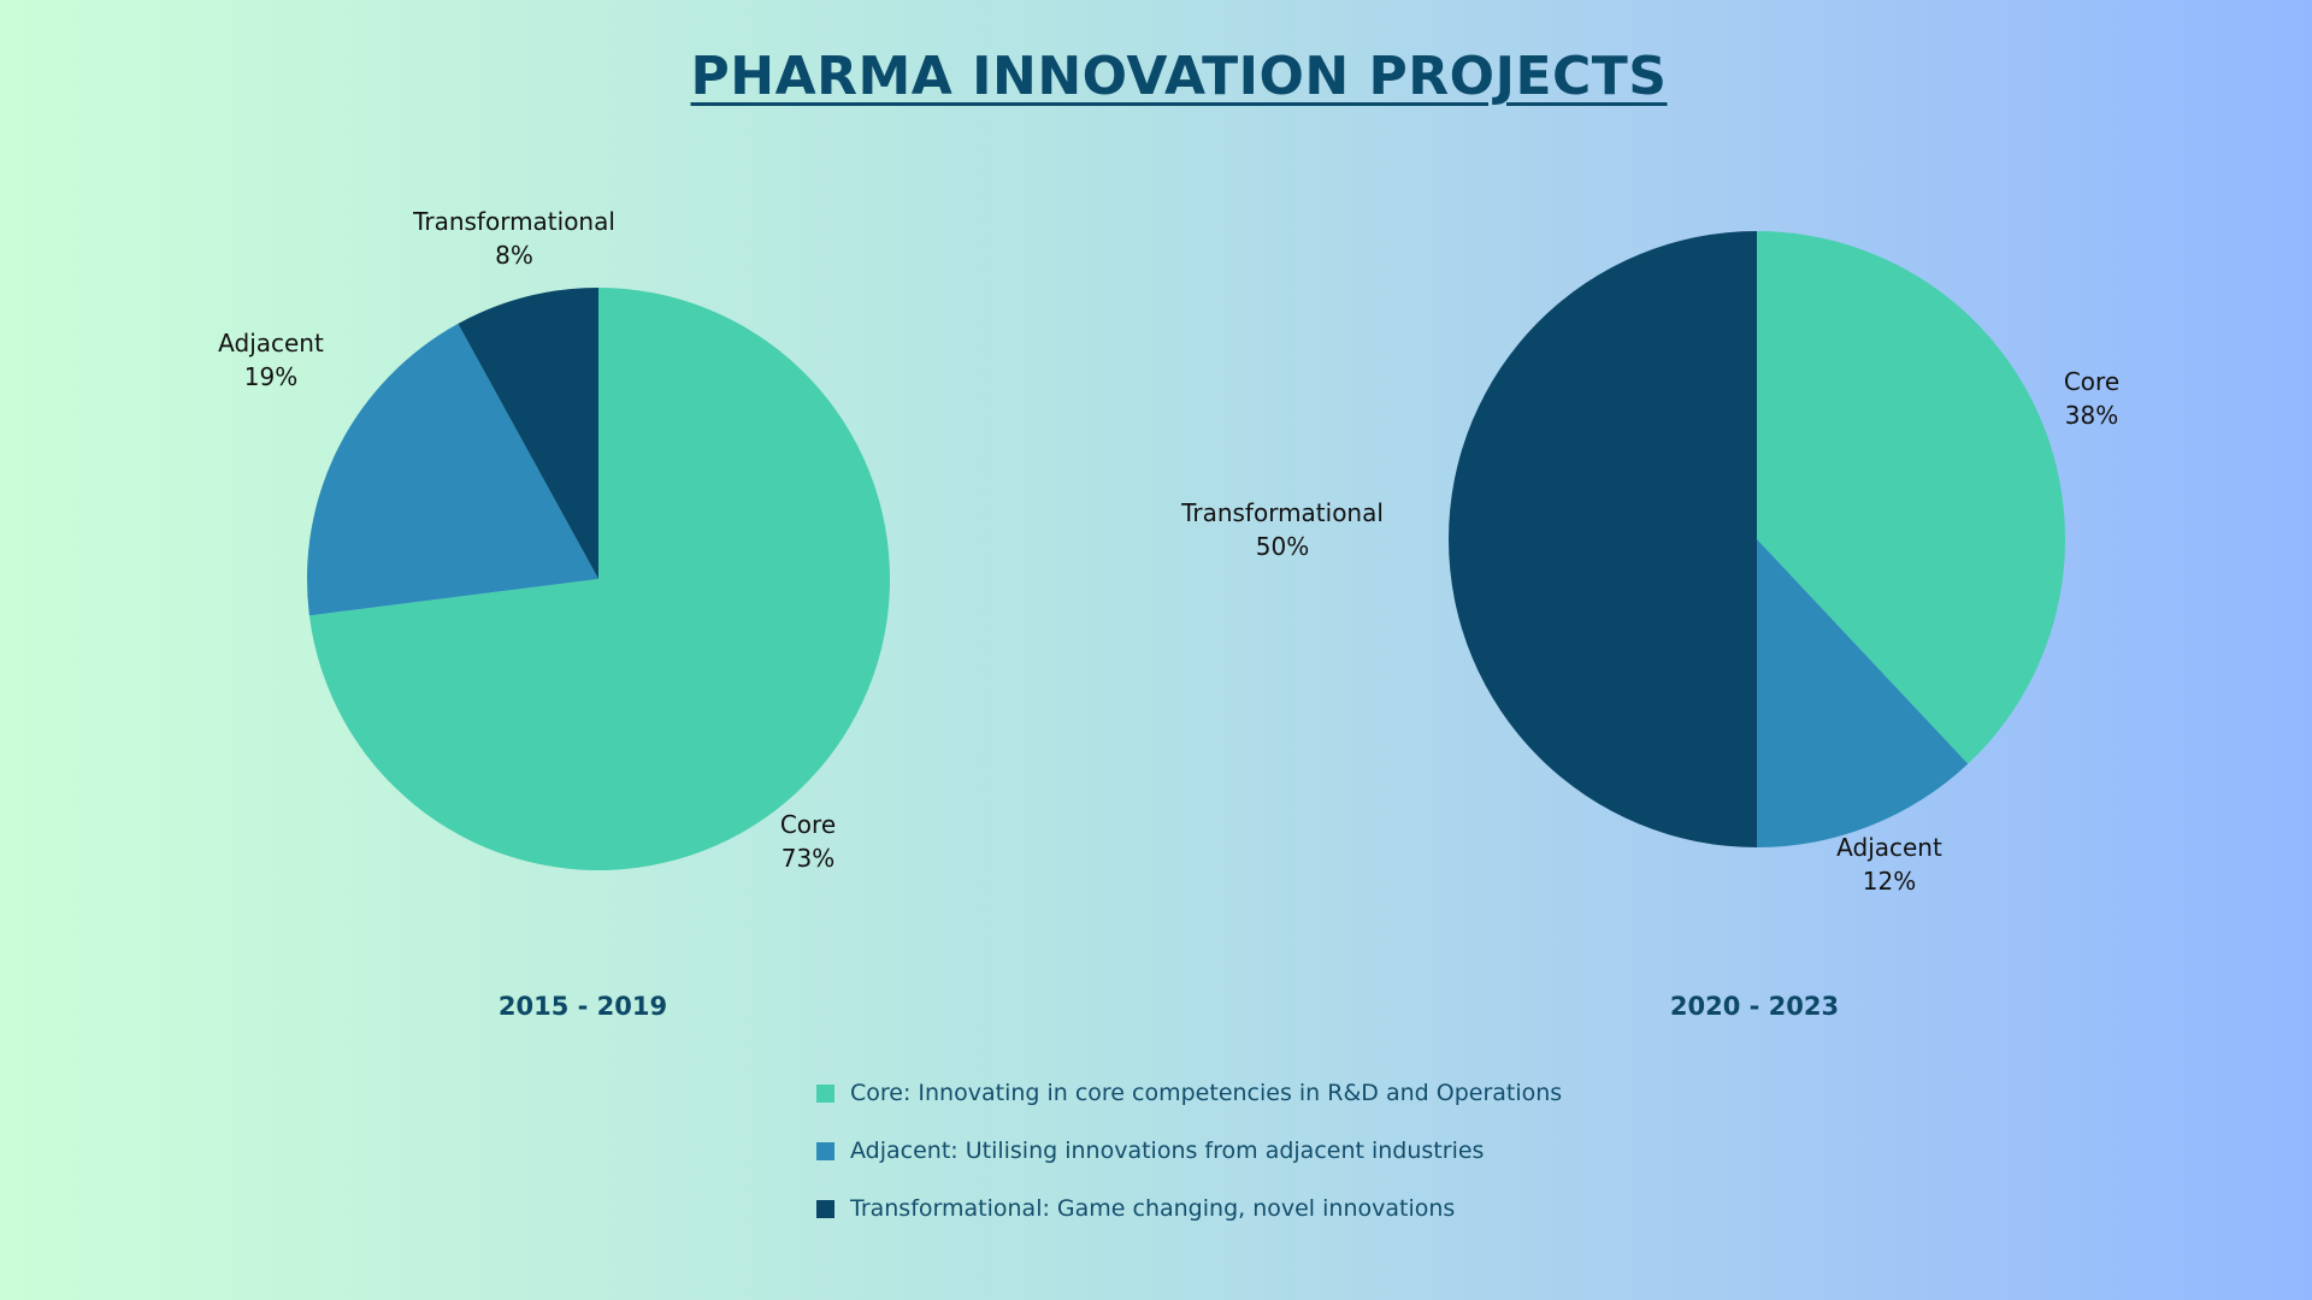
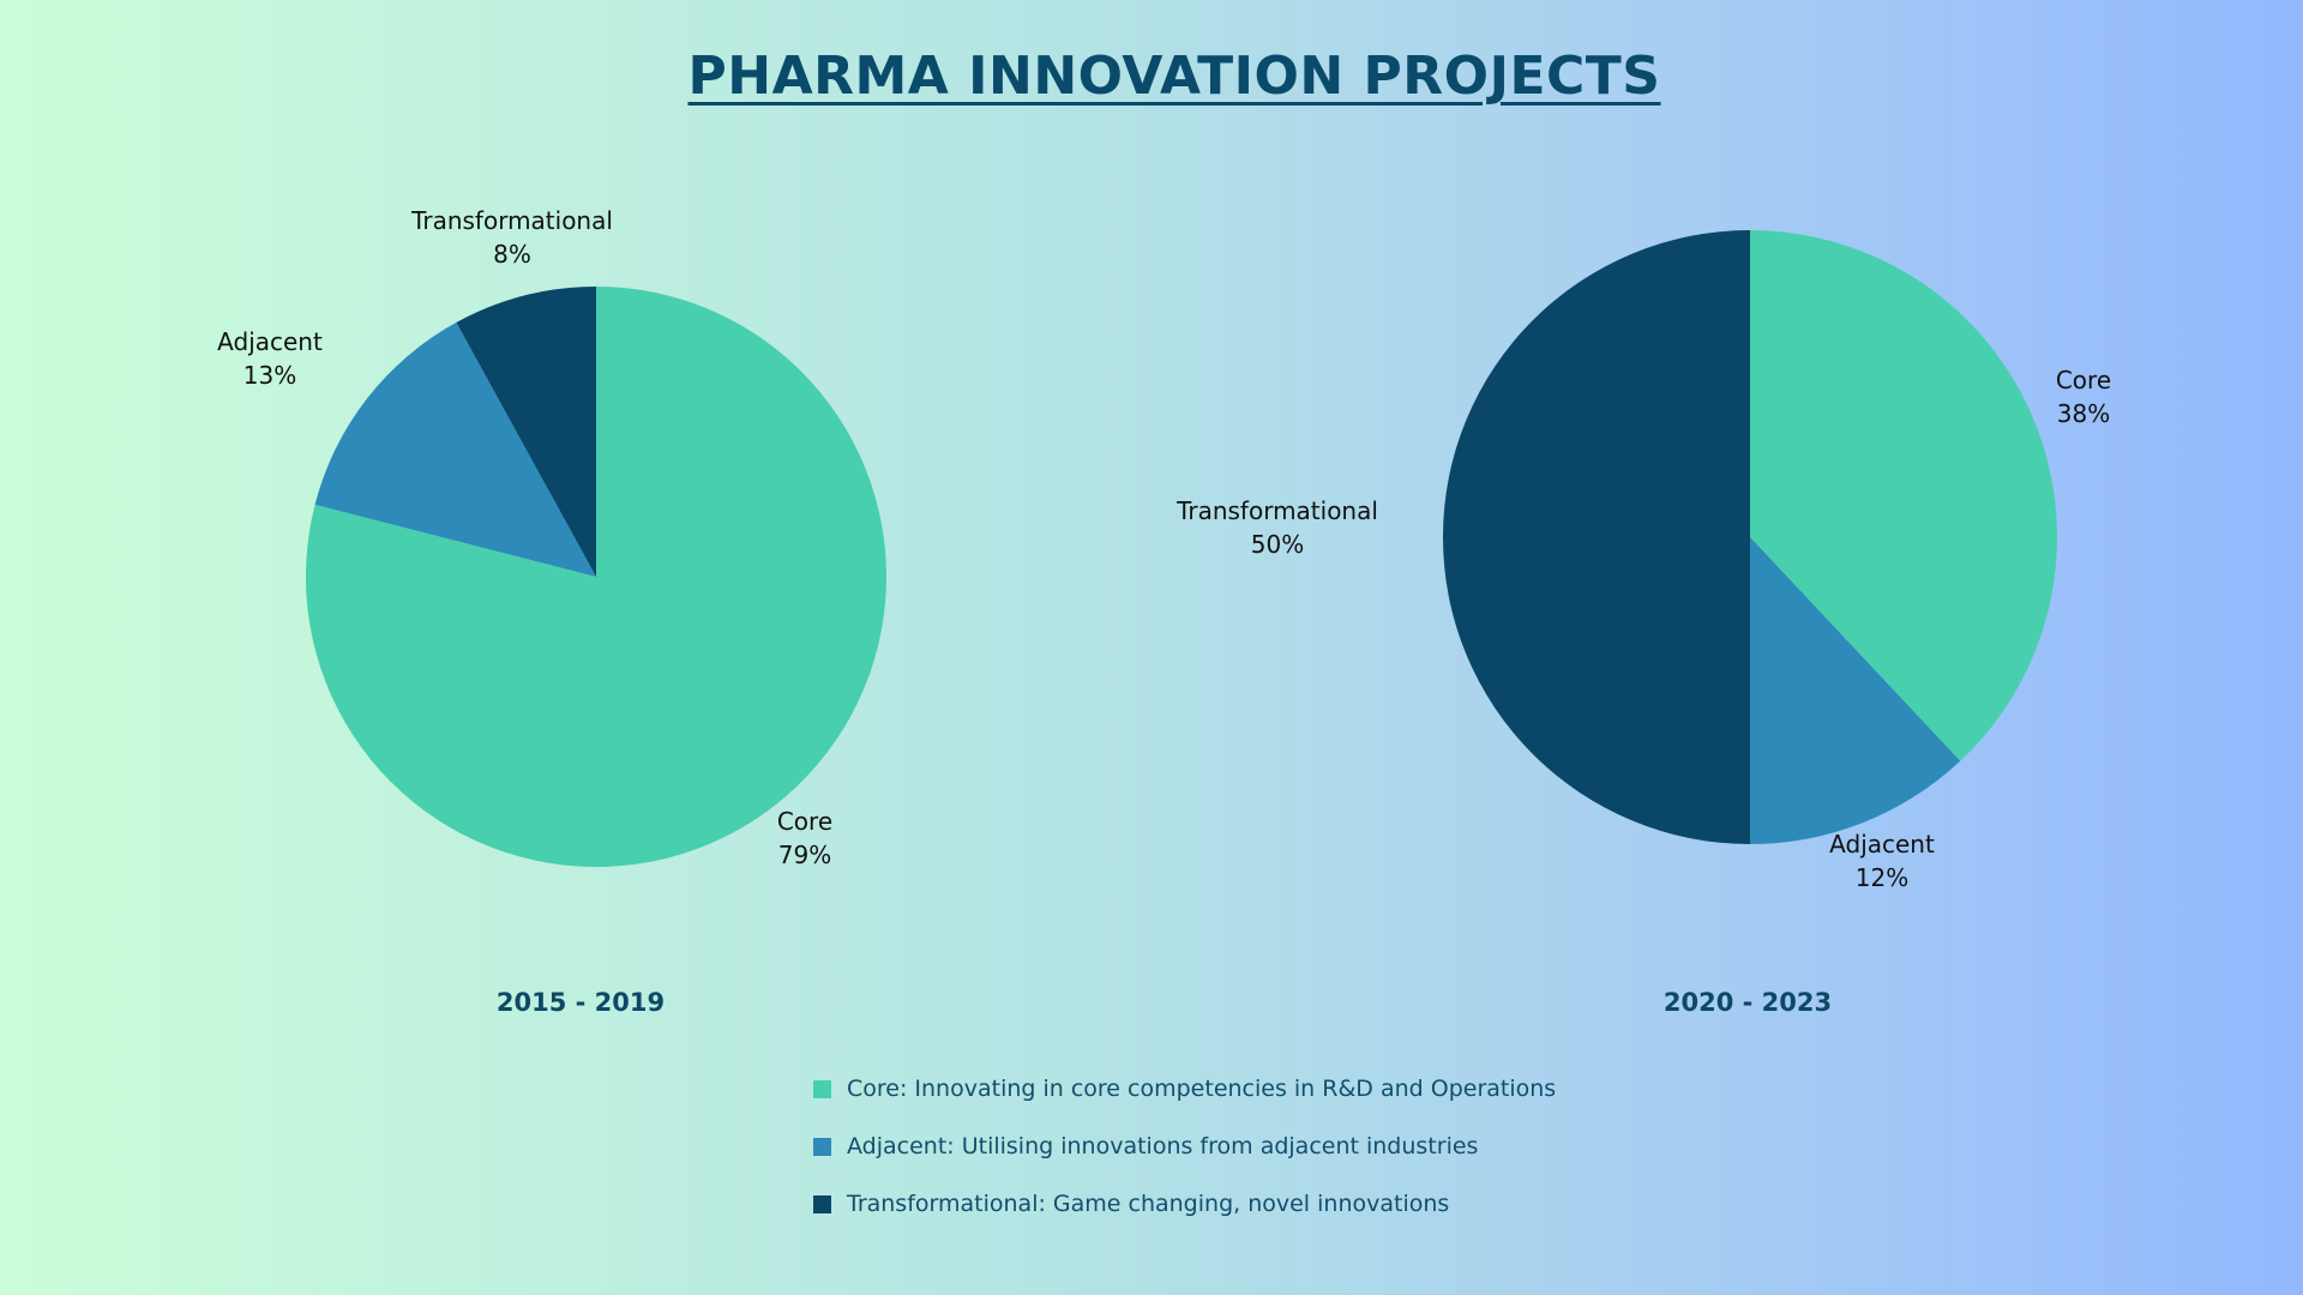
2015 - 2019/Core: 73% -> 79%
2015 - 2019/Adjacent: 19% -> 13%
